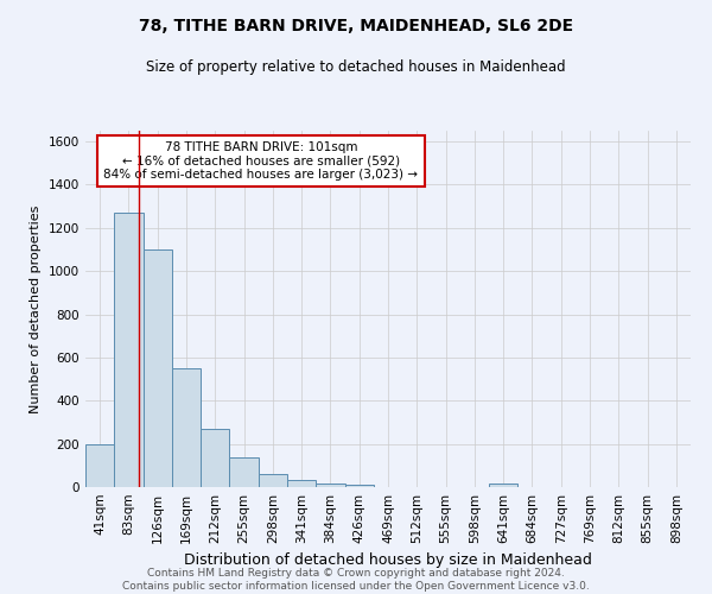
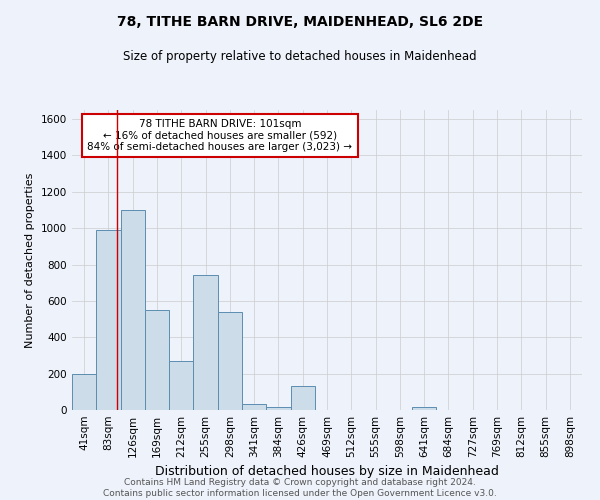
83sqm: 1270 -> 990
255sqm: 140 -> 740
298sqm: 60 -> 540
426sqm: 10 -> 130
